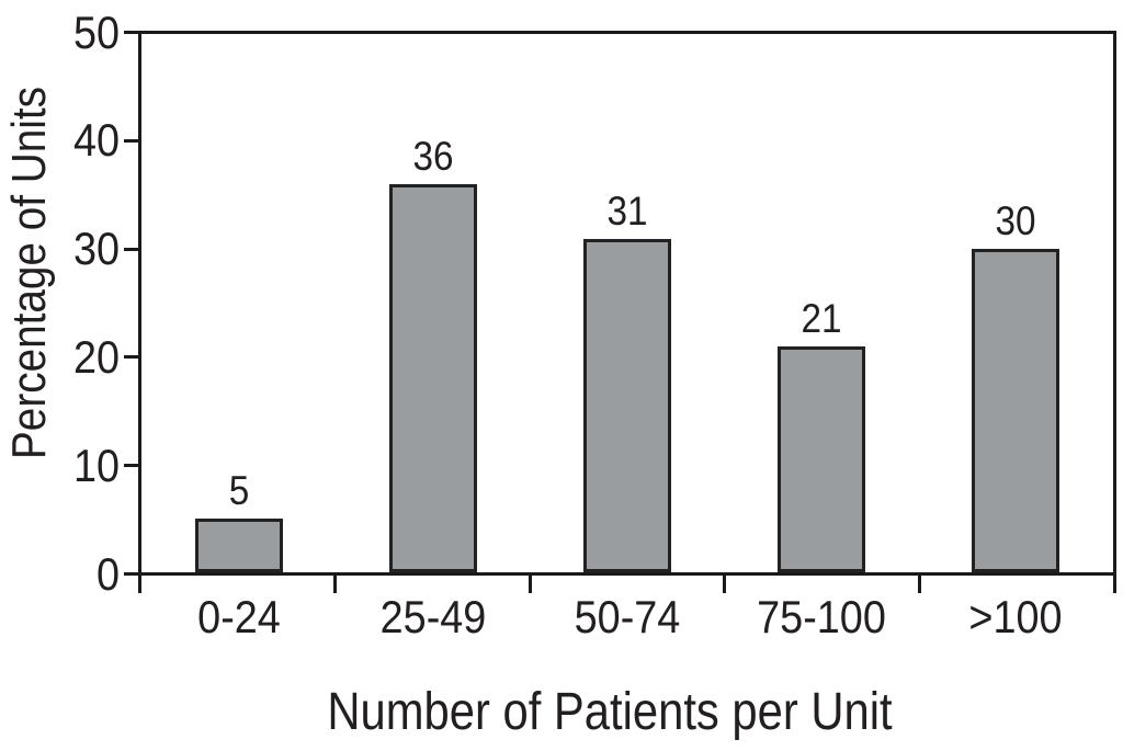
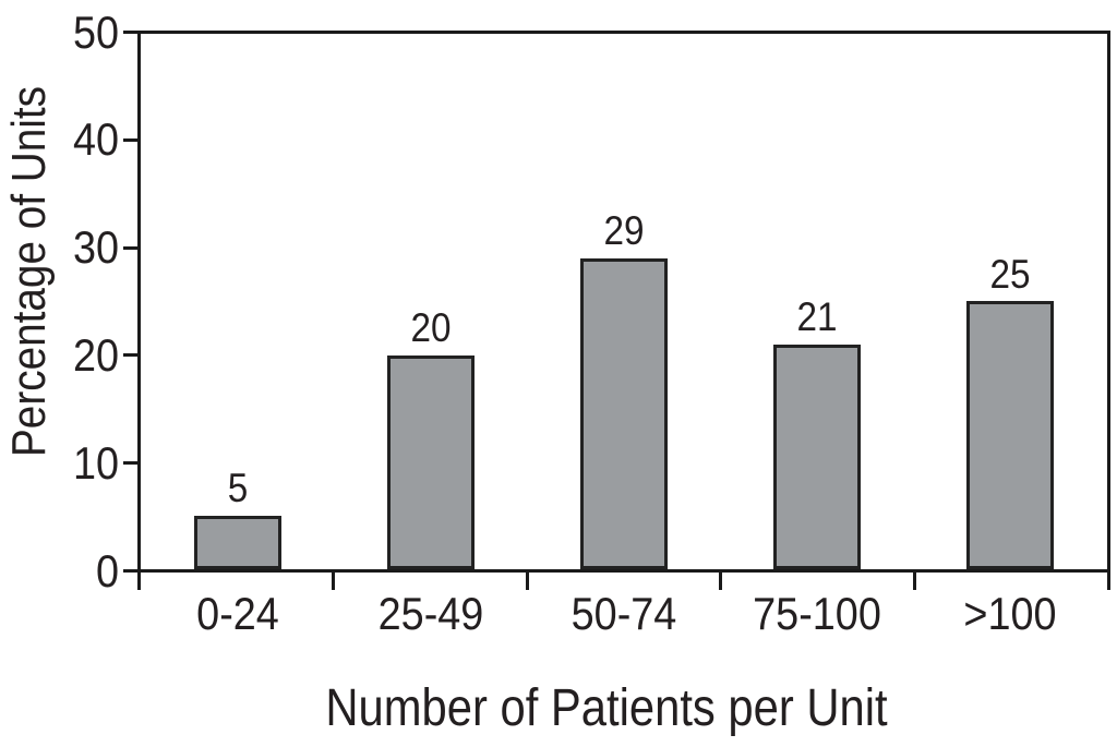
25-49: 36 -> 20
50-74: 31 -> 29
>100: 30 -> 25
